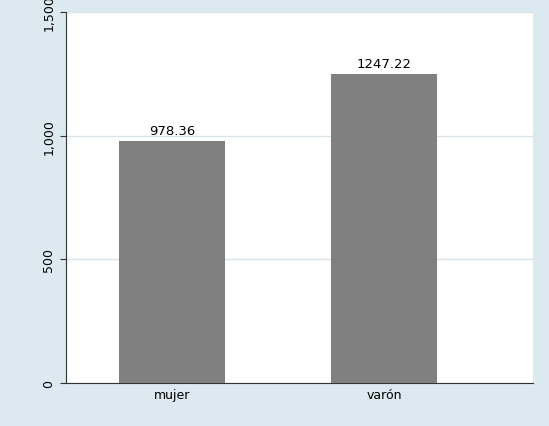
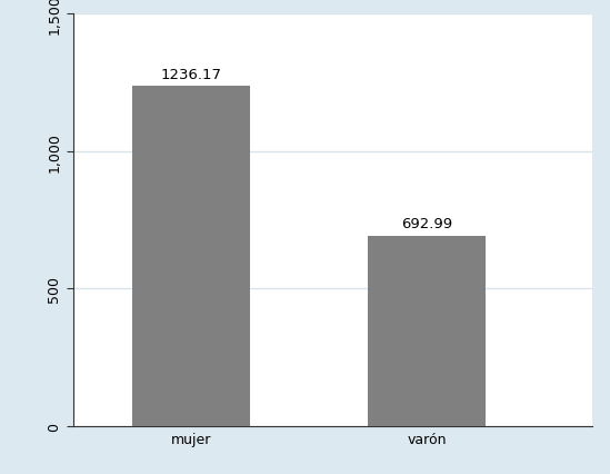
mujer: 978.36 -> 1236.17
varón: 1247.22 -> 692.99
